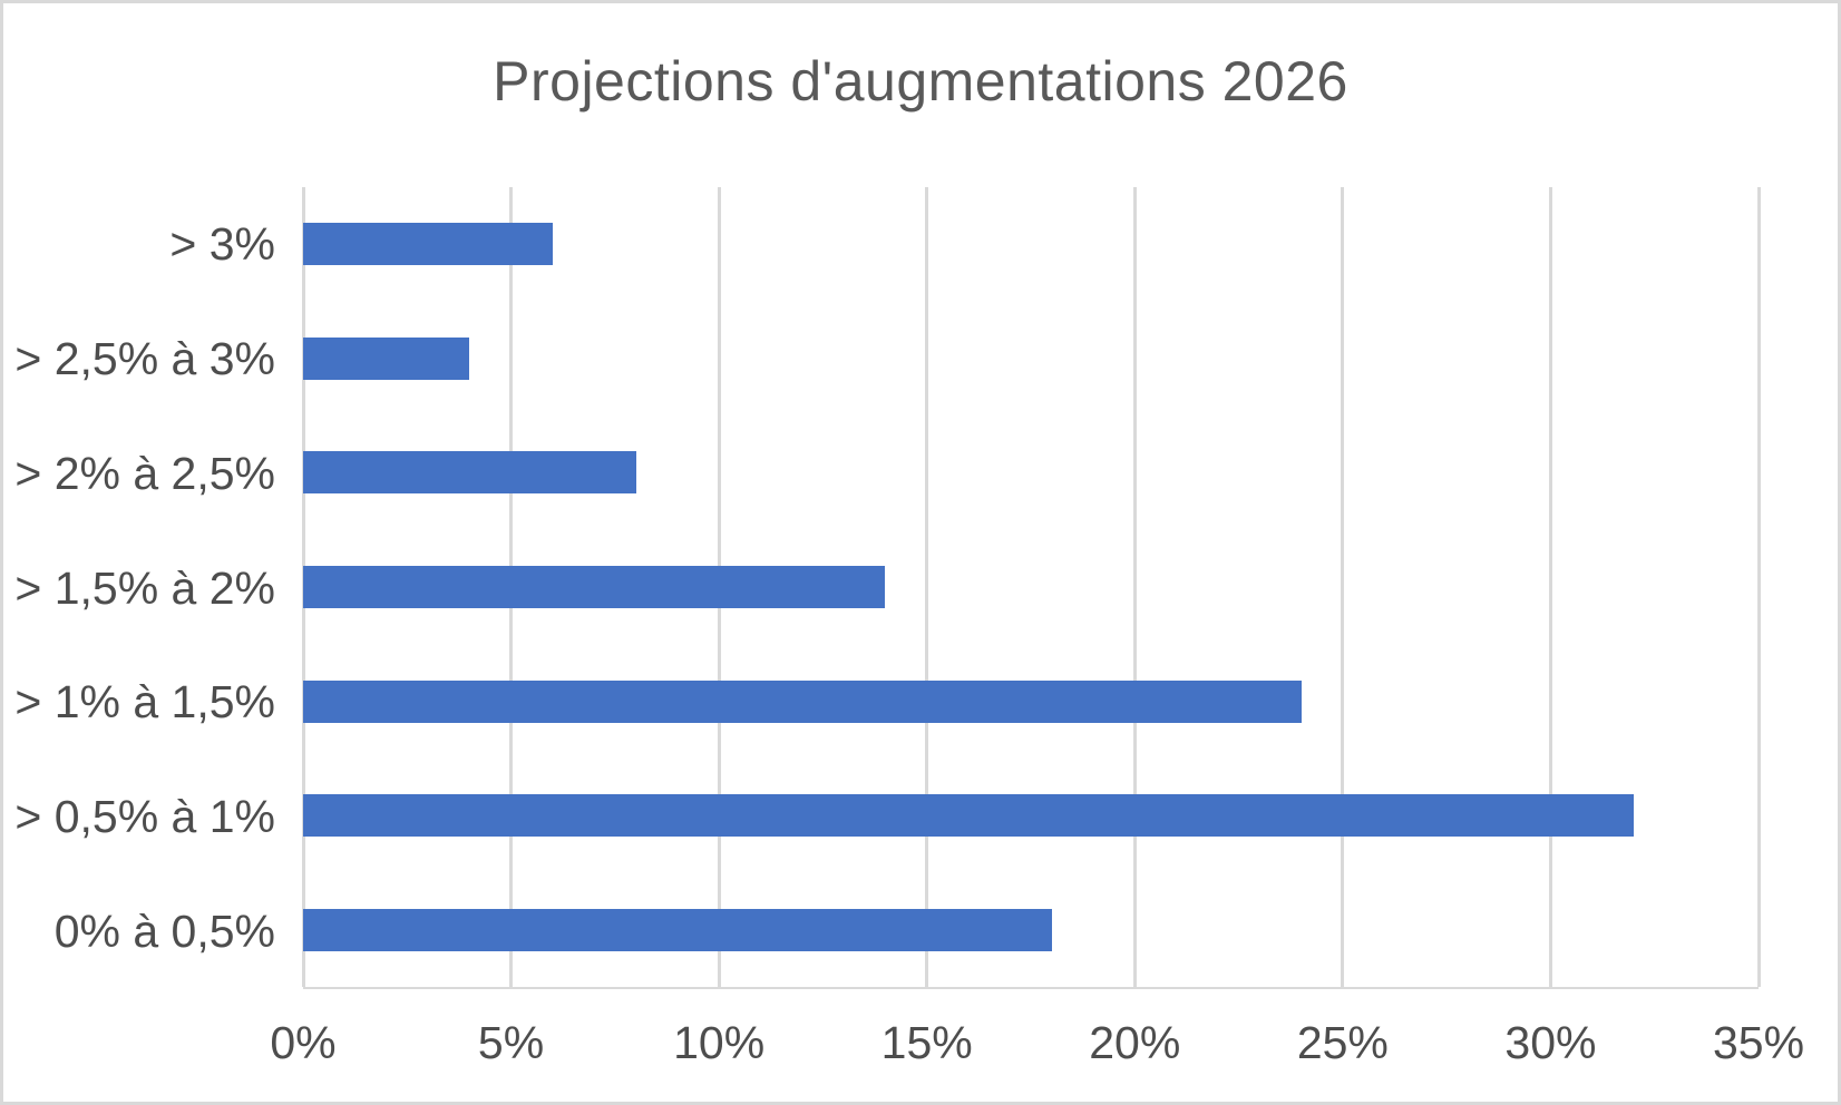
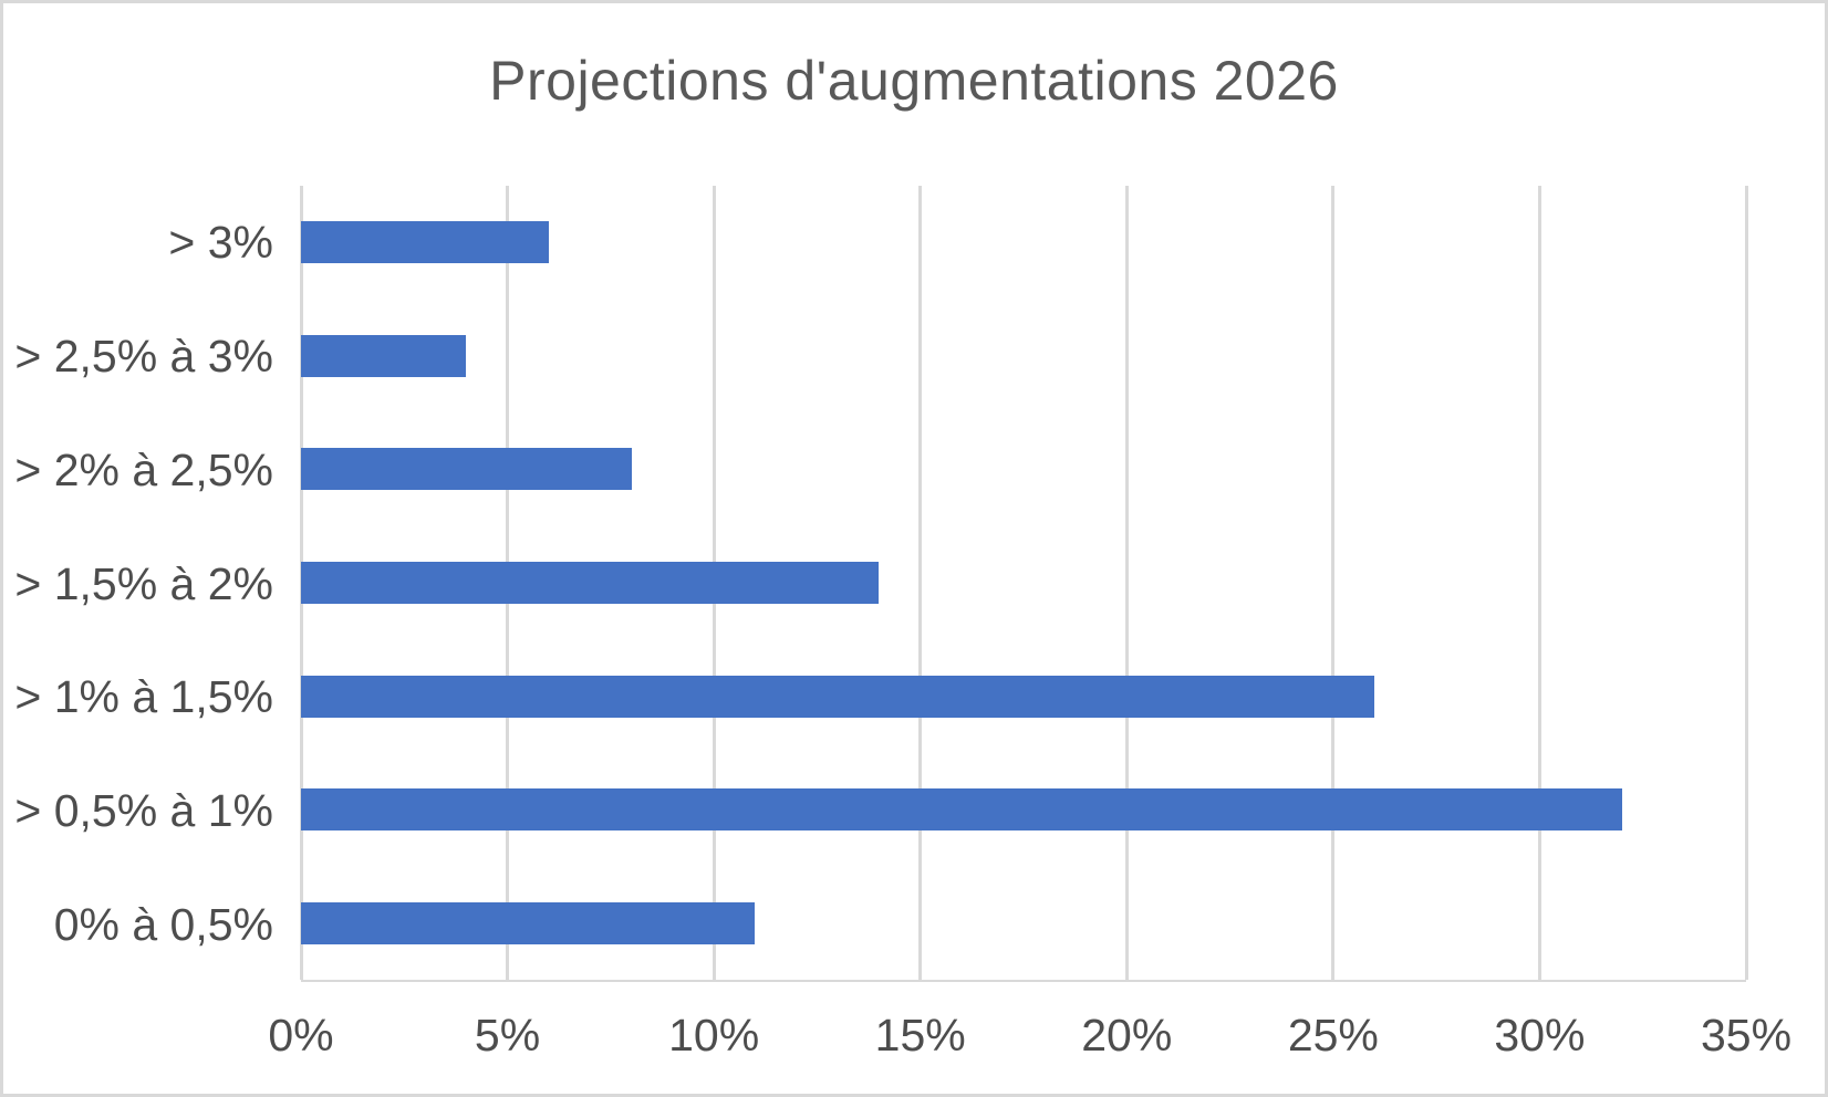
> 1% à 1,5%: 24% -> 26%
0% à 0,5%: 18% -> 11%
